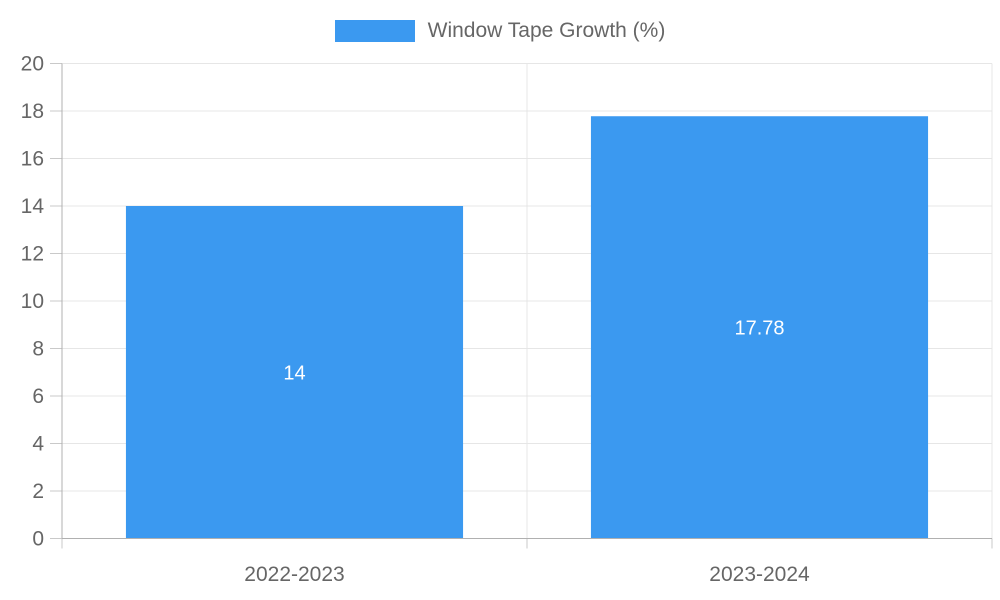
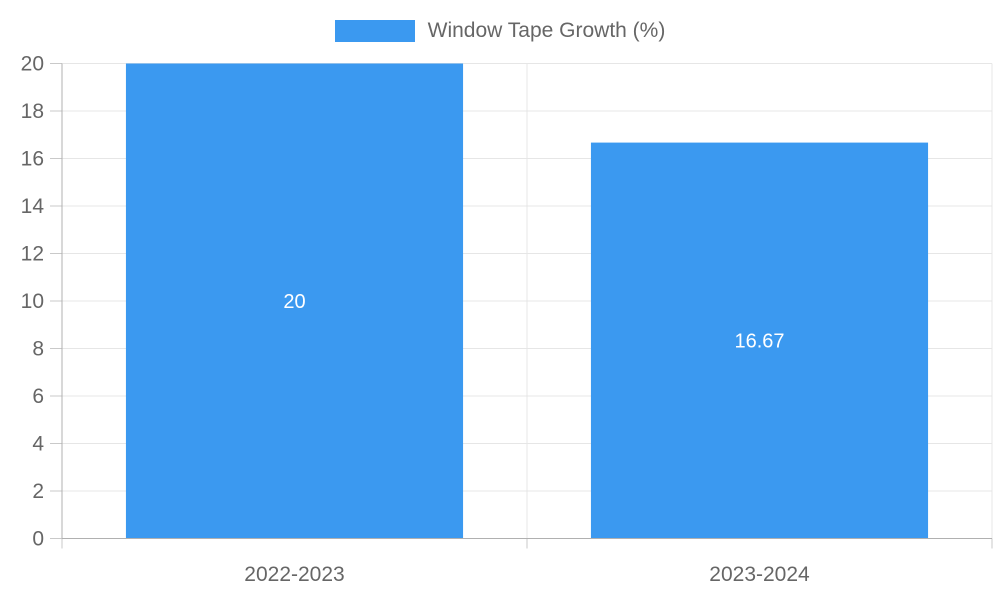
2022-2023: 14 -> 20
2023-2024: 17.78 -> 16.67
